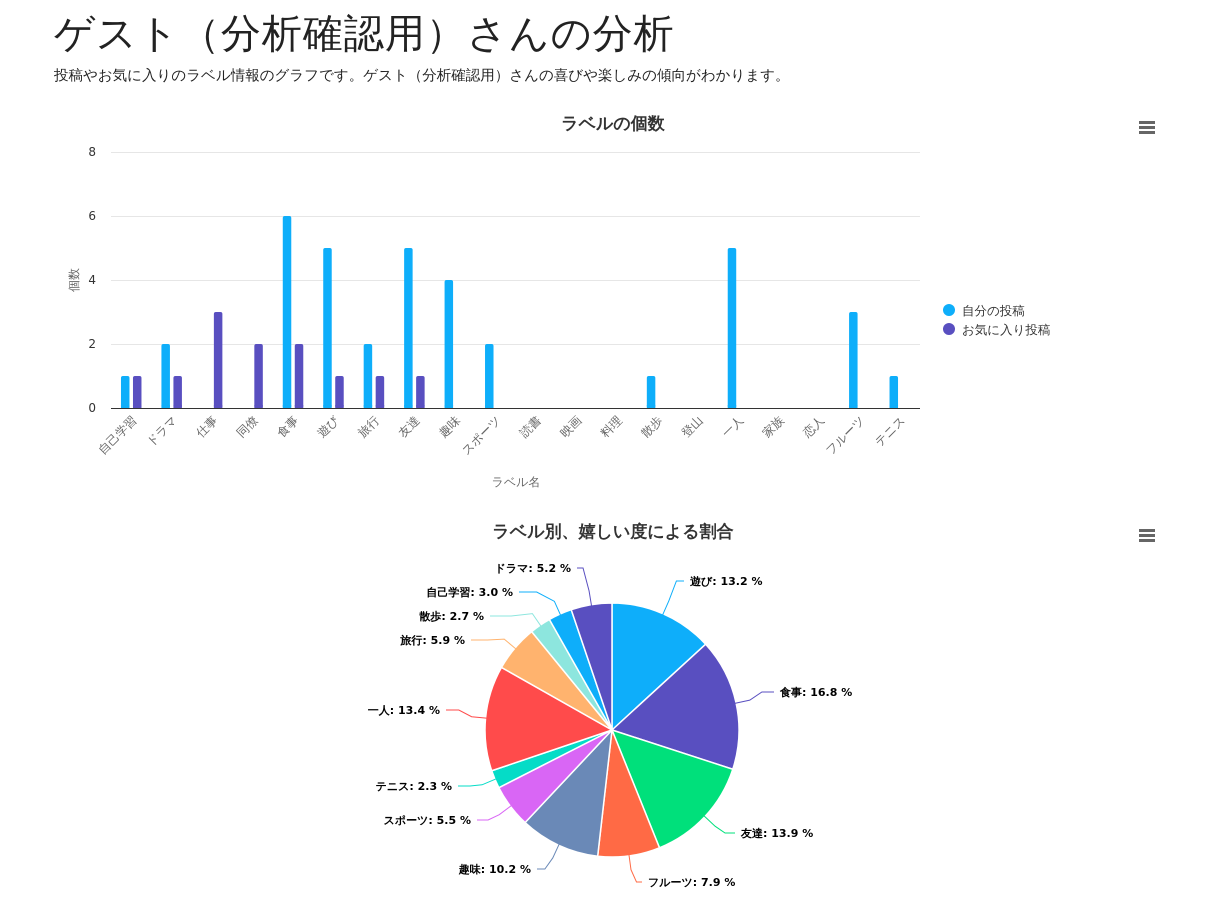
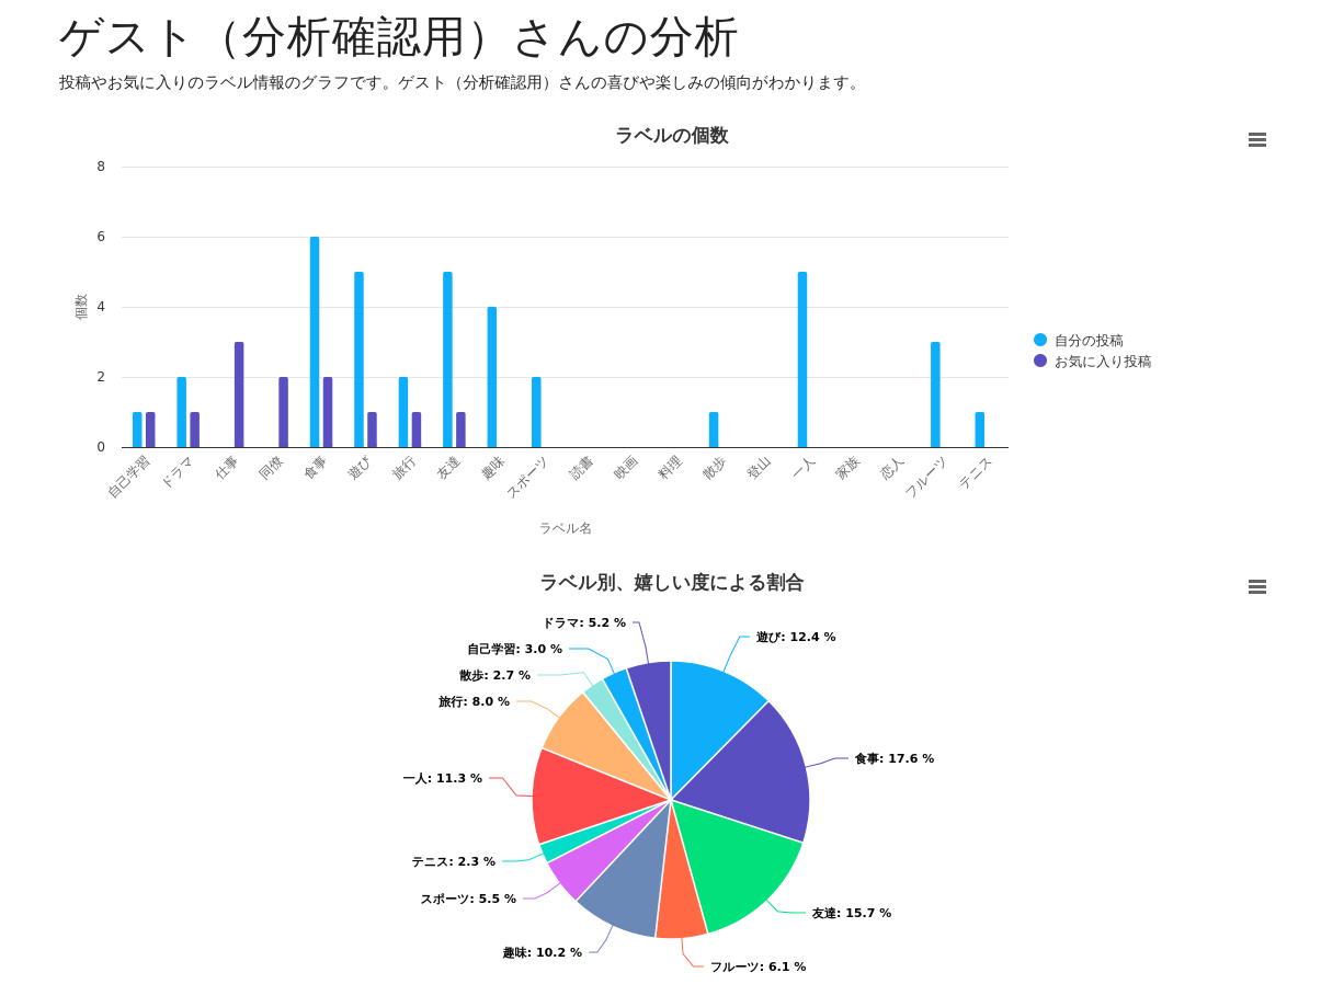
ラベル別、嬉しい度による割合/遊び: 13.2 -> 12.4
ラベル別、嬉しい度による割合/食事: 16.8 -> 17.6
ラベル別、嬉しい度による割合/友達: 13.9 -> 15.7
ラベル別、嬉しい度による割合/フルーツ: 7.9 -> 6.1
ラベル別、嬉しい度による割合/一人: 13.4 -> 11.3
ラベル別、嬉しい度による割合/旅行: 5.9 -> 8.0
